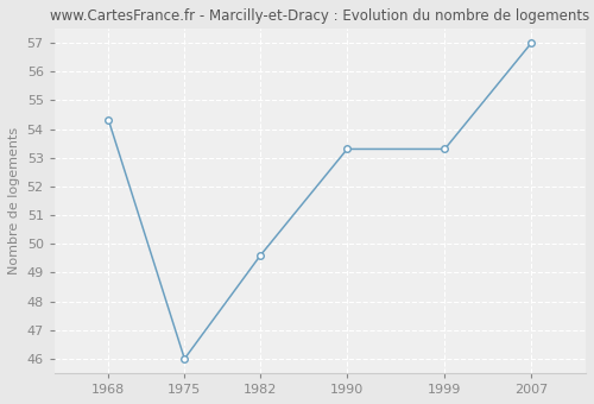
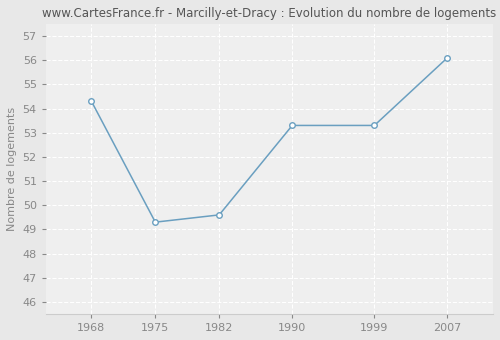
1975: 46.0 -> 49.3
2007: 57.0 -> 56.1
